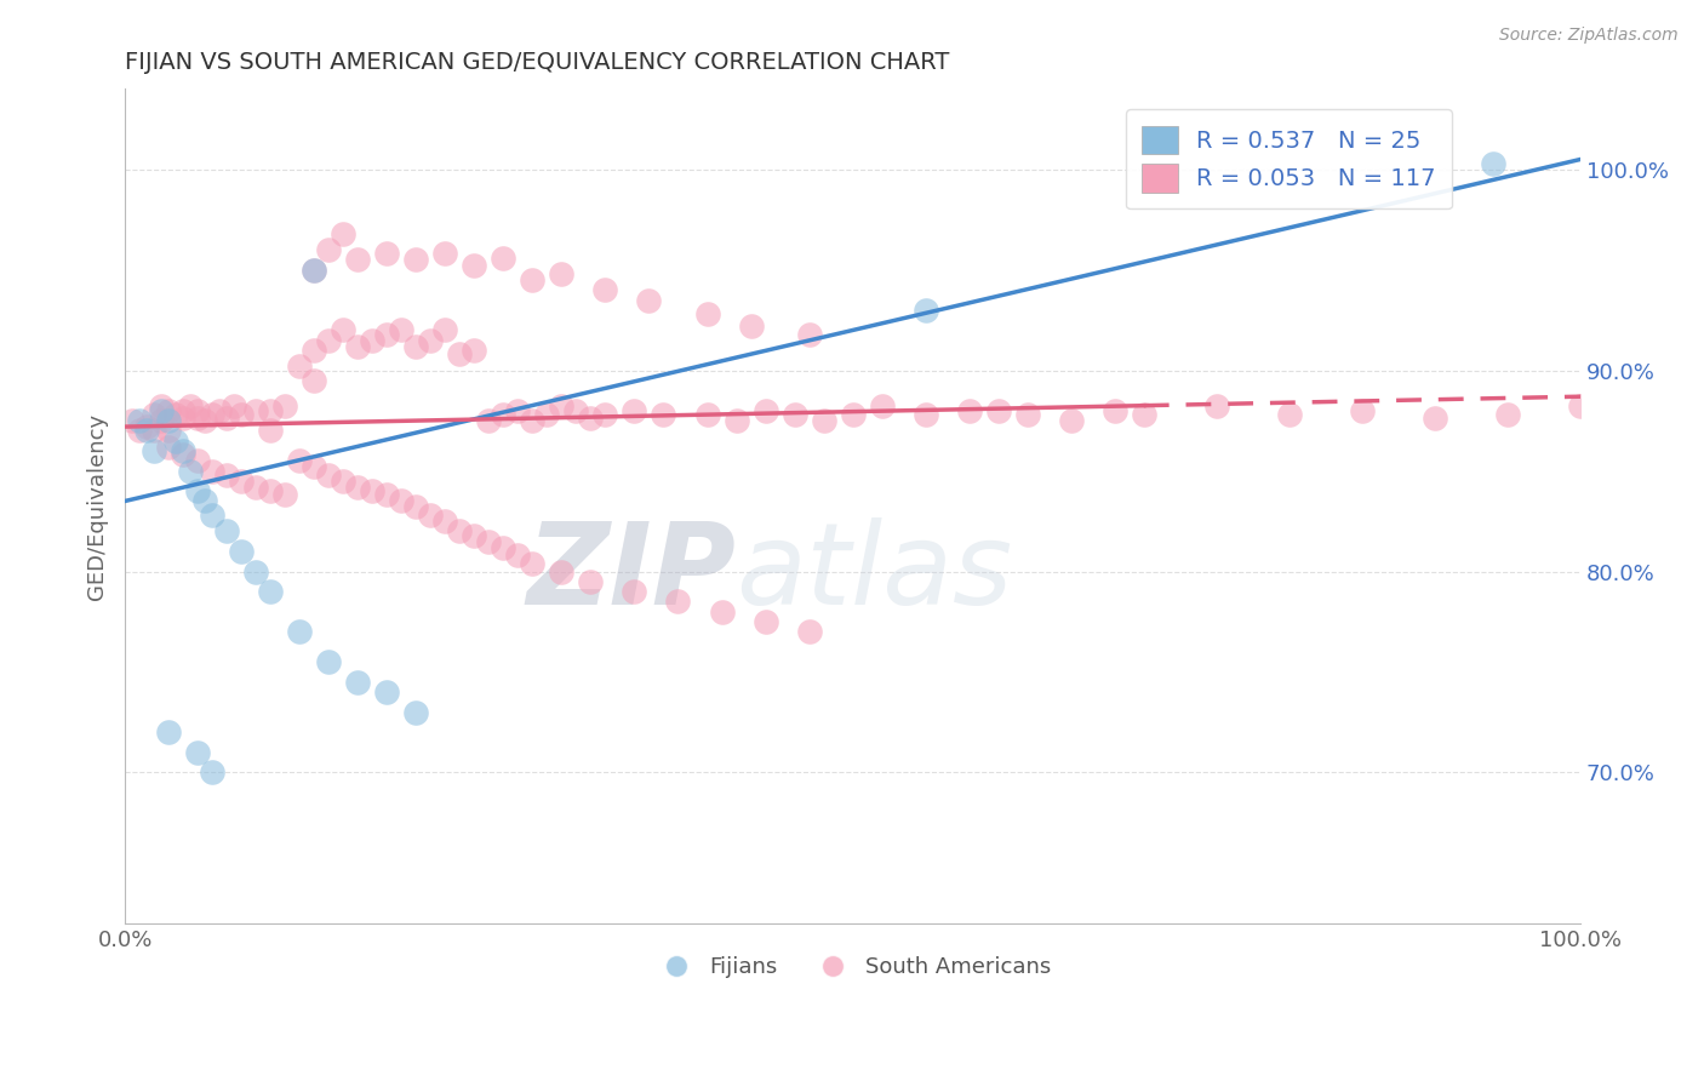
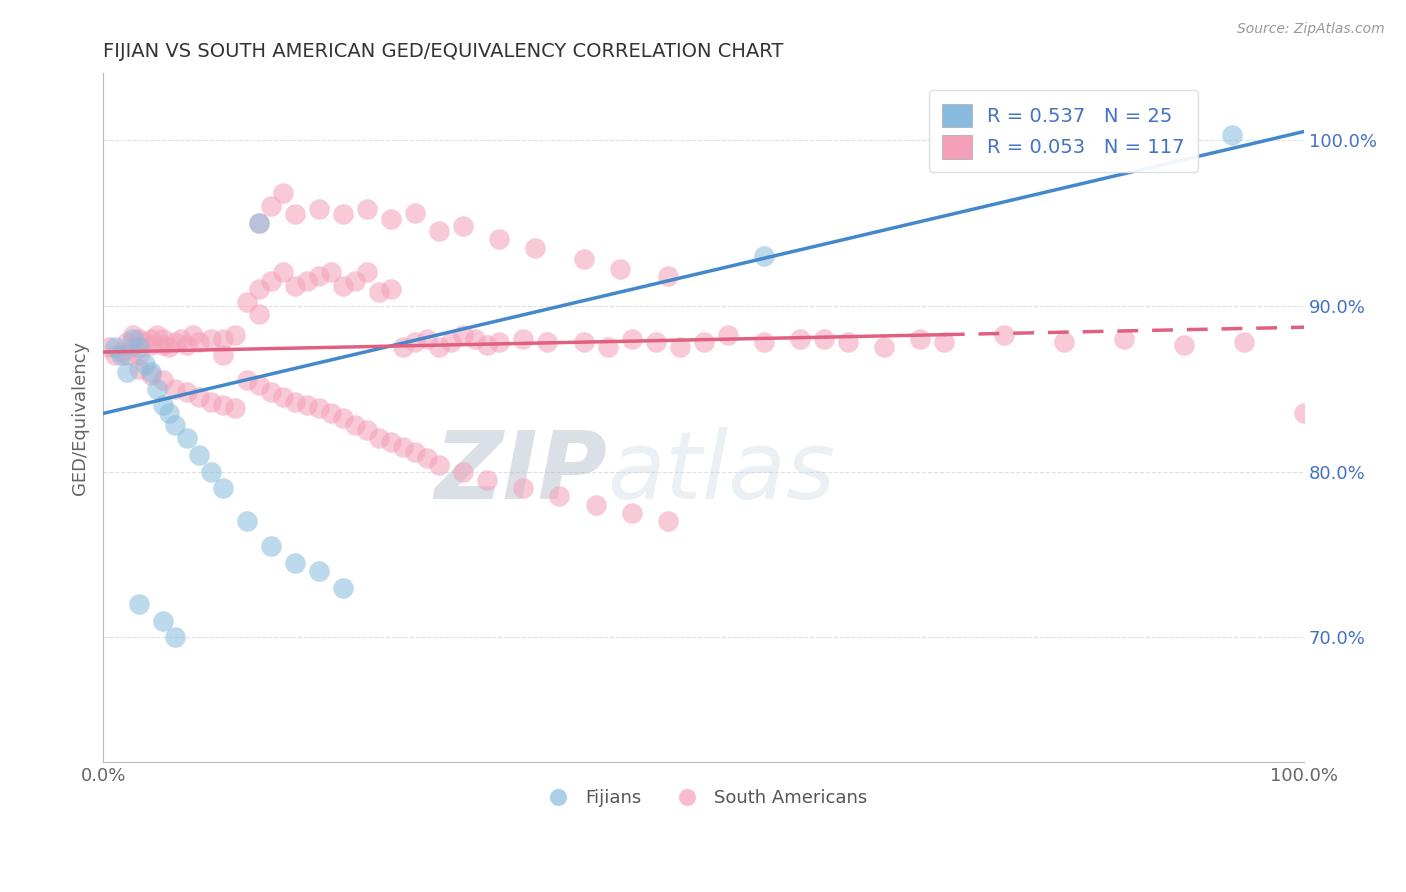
South Americans/100.0%: 88.2% -> 83.5%
